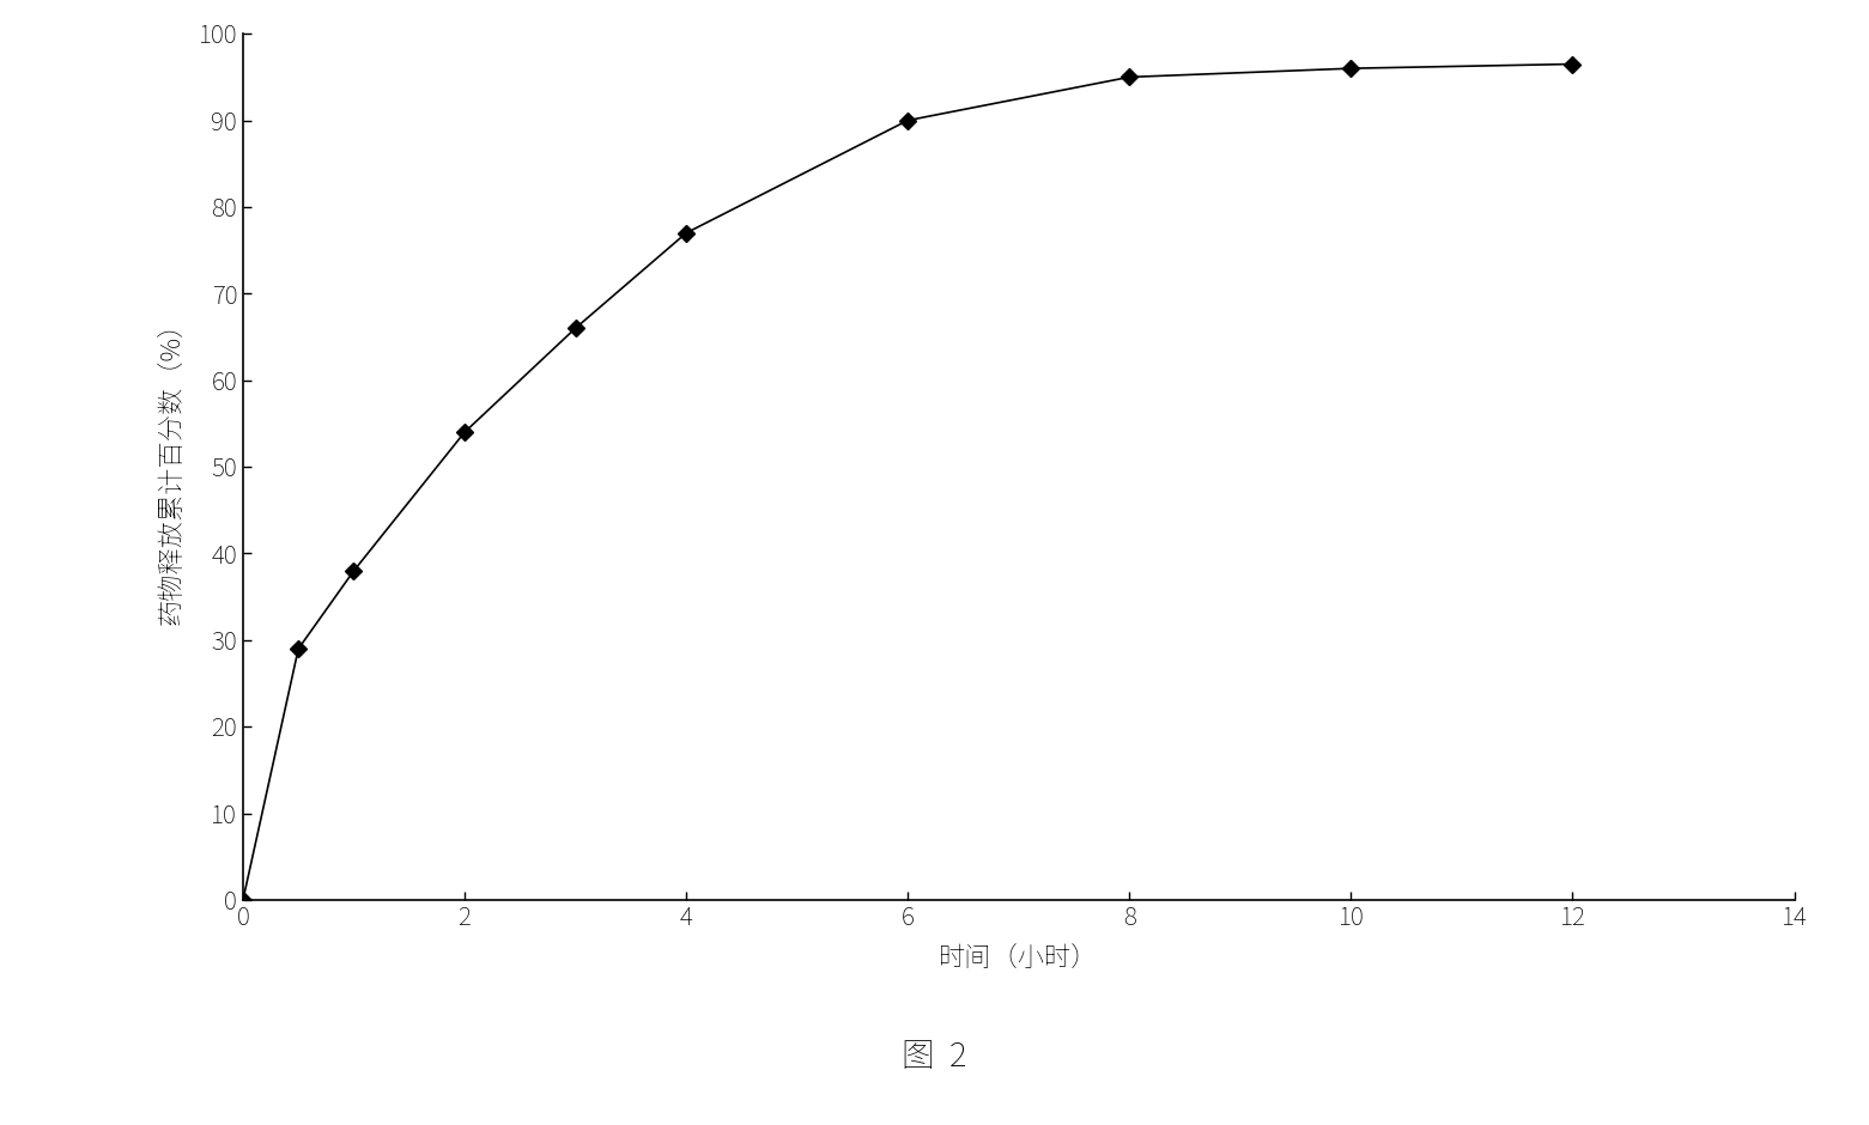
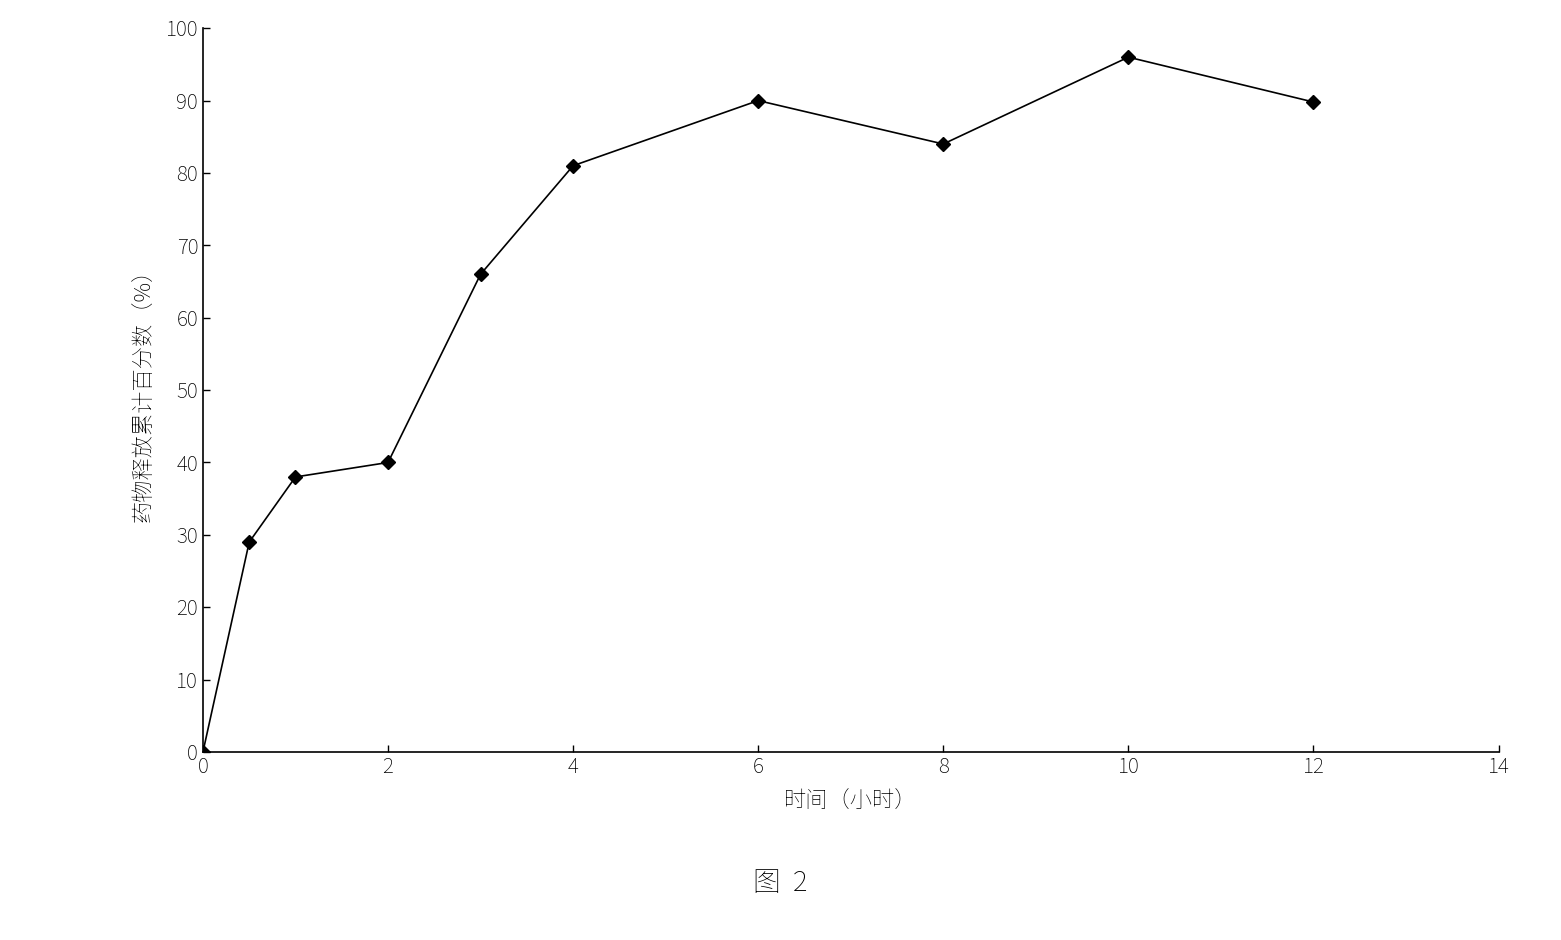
2: 54.0 -> 40.0
4: 77.0 -> 81.0
8: 95.0 -> 84.0
12: 96.5 -> 89.8
